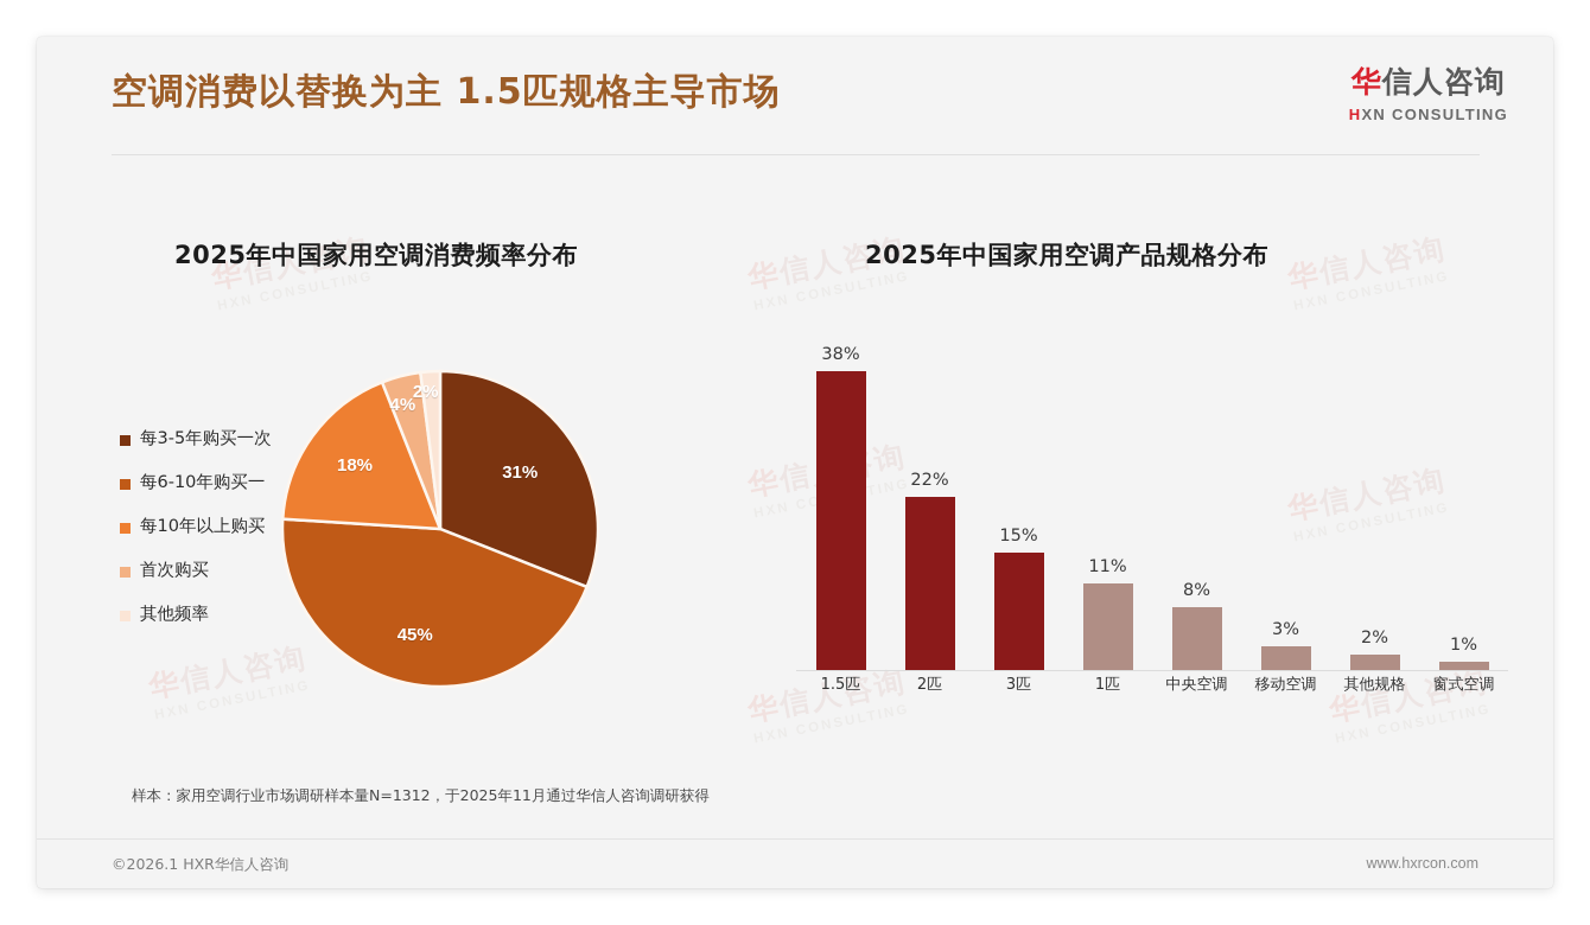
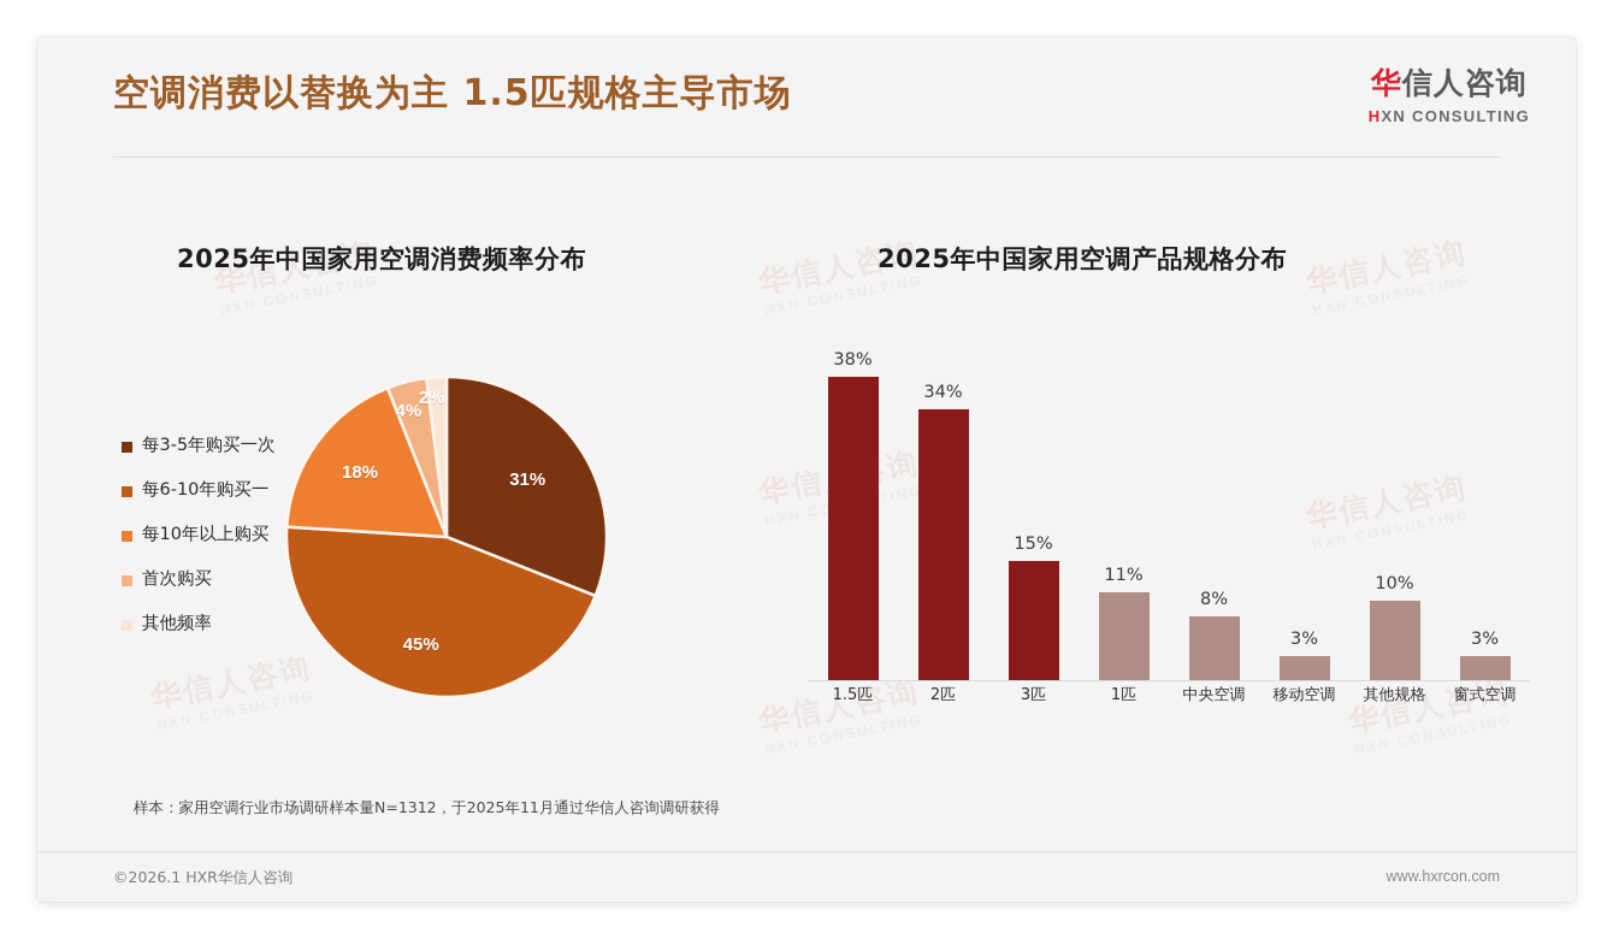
2025年中国家用空调产品规格分布/2匹: 22% -> 34%
2025年中国家用空调产品规格分布/其他规格: 2% -> 10%
2025年中国家用空调产品规格分布/窗式空调: 1% -> 3%
